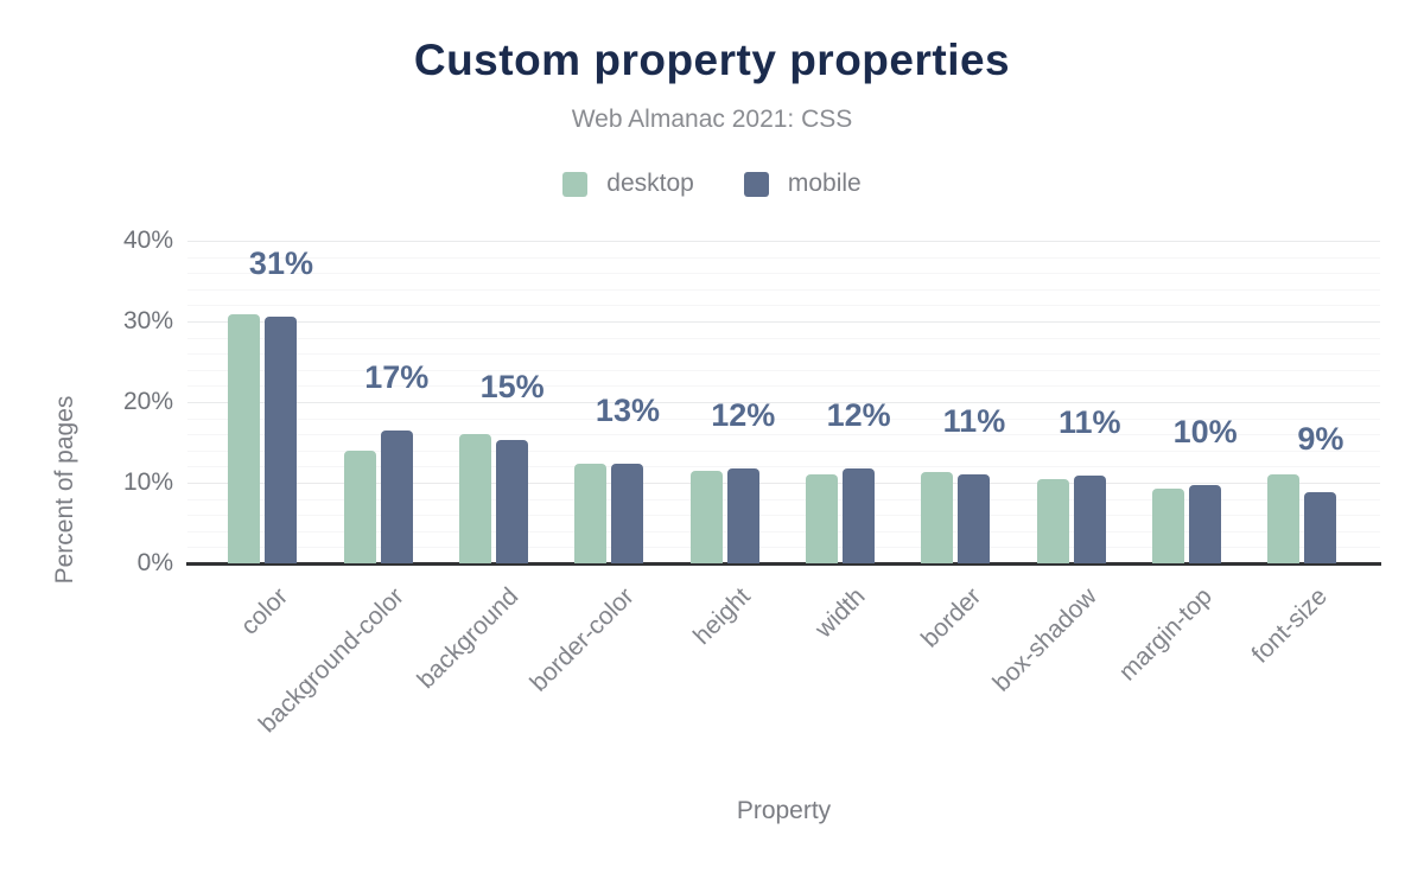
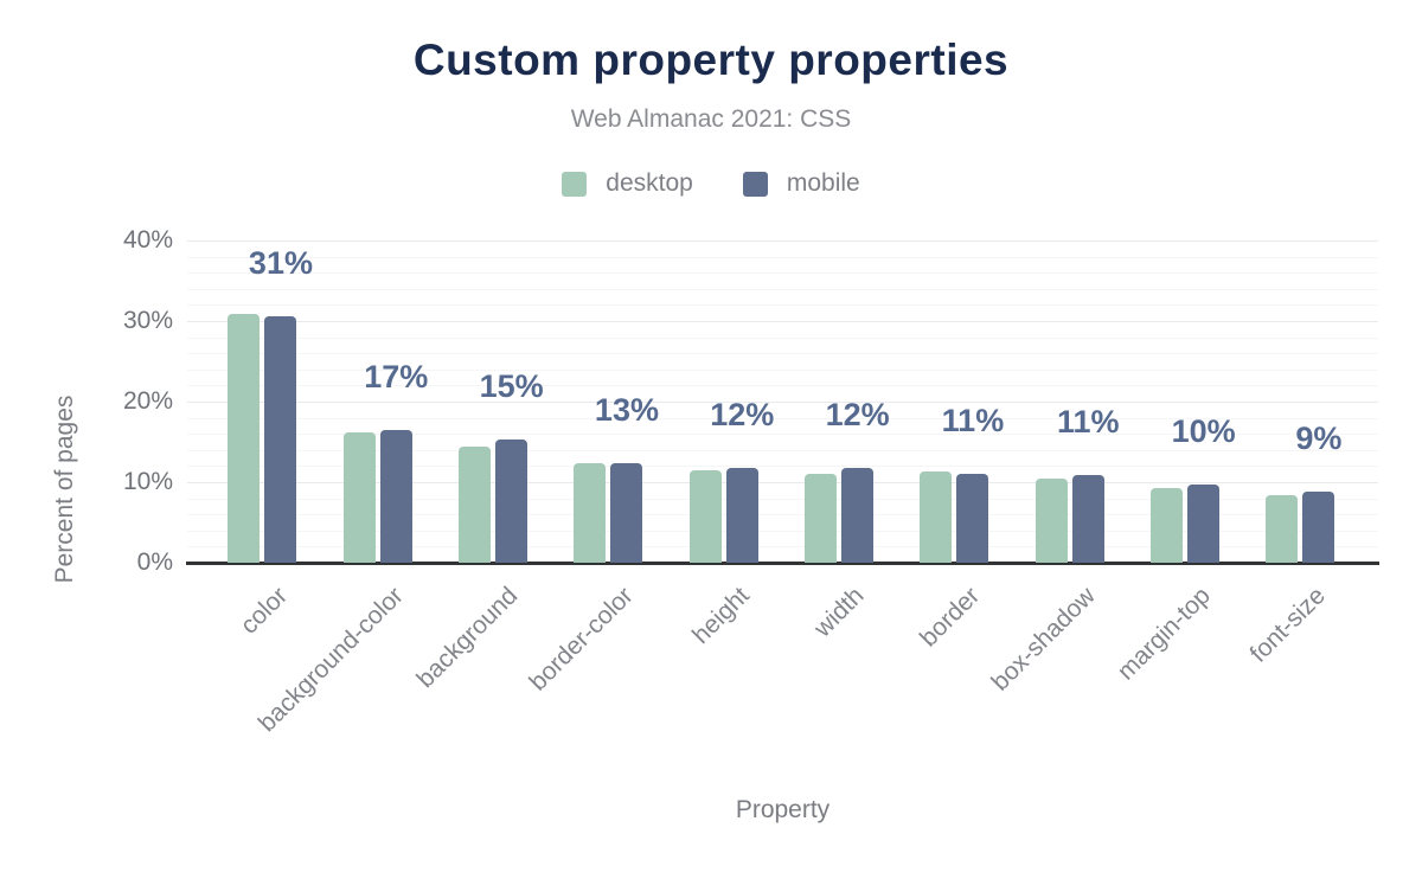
desktop/background-color: 14% -> 16%
desktop/background: 16% -> 14%
desktop/font-size: 11% -> 8%
